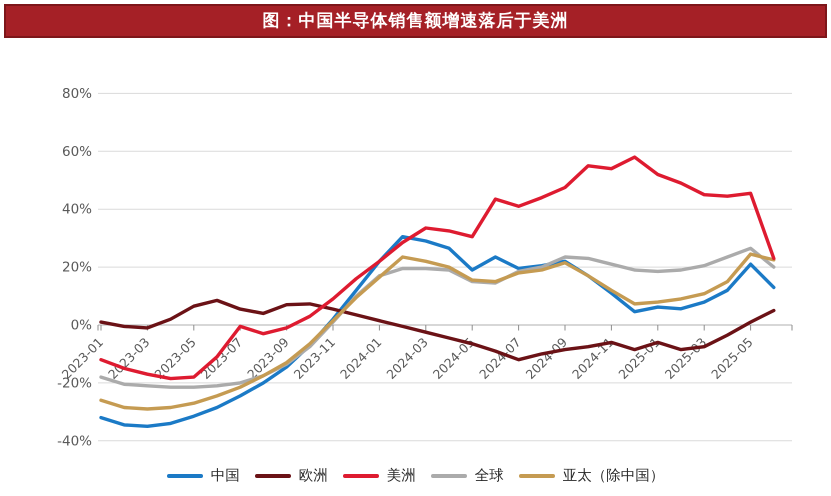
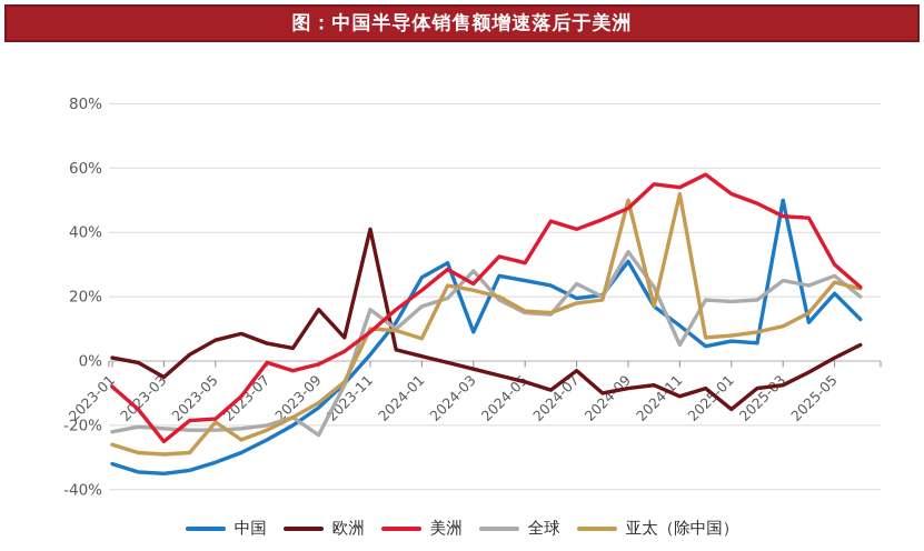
美洲/2023-01: -12% -> -8%
全球/2023-01: -18% -> -22%
欧洲/2023-03: -1% -> -5%
美洲/2023-03: -17% -> -25%
亚太（除中国）/2023-05: -27% -> -19%
欧洲/2023-09: 7% -> 16%
全球/2023-09: -14% -> -23%
欧洲/2023-11: 6% -> 41%
全球/2023-11: 1% -> 16%
亚太（除中国）/2023-11: 2% -> 10%
中国/2024-01: 22% -> 26%
亚太（除中国）/2024-01: 16% -> 7%
中国/2024-03: 29% -> 9%
美洲/2024-03: 34% -> 24%
全球/2024-03: 20% -> 28%
中国/2024-05: 19% -> 25%
欧洲/2024-07: -12% -> -3%
全球/2024-07: 18% -> 24%
中国/2024-09: 22% -> 31%
全球/2024-09: 24% -> 34%
亚太（除中国）/2024-09: 22% -> 50%
欧洲/2024-11: -6% -> -11%
全球/2024-11: 21% -> 5%
亚太（除中国）/2024-11: 12% -> 52%
欧洲/2025-01: -6% -> -15%
中国/2025-03: 8% -> 50%
全球/2025-03: 20% -> 25%
美洲/2025-05: 46% -> 30%
